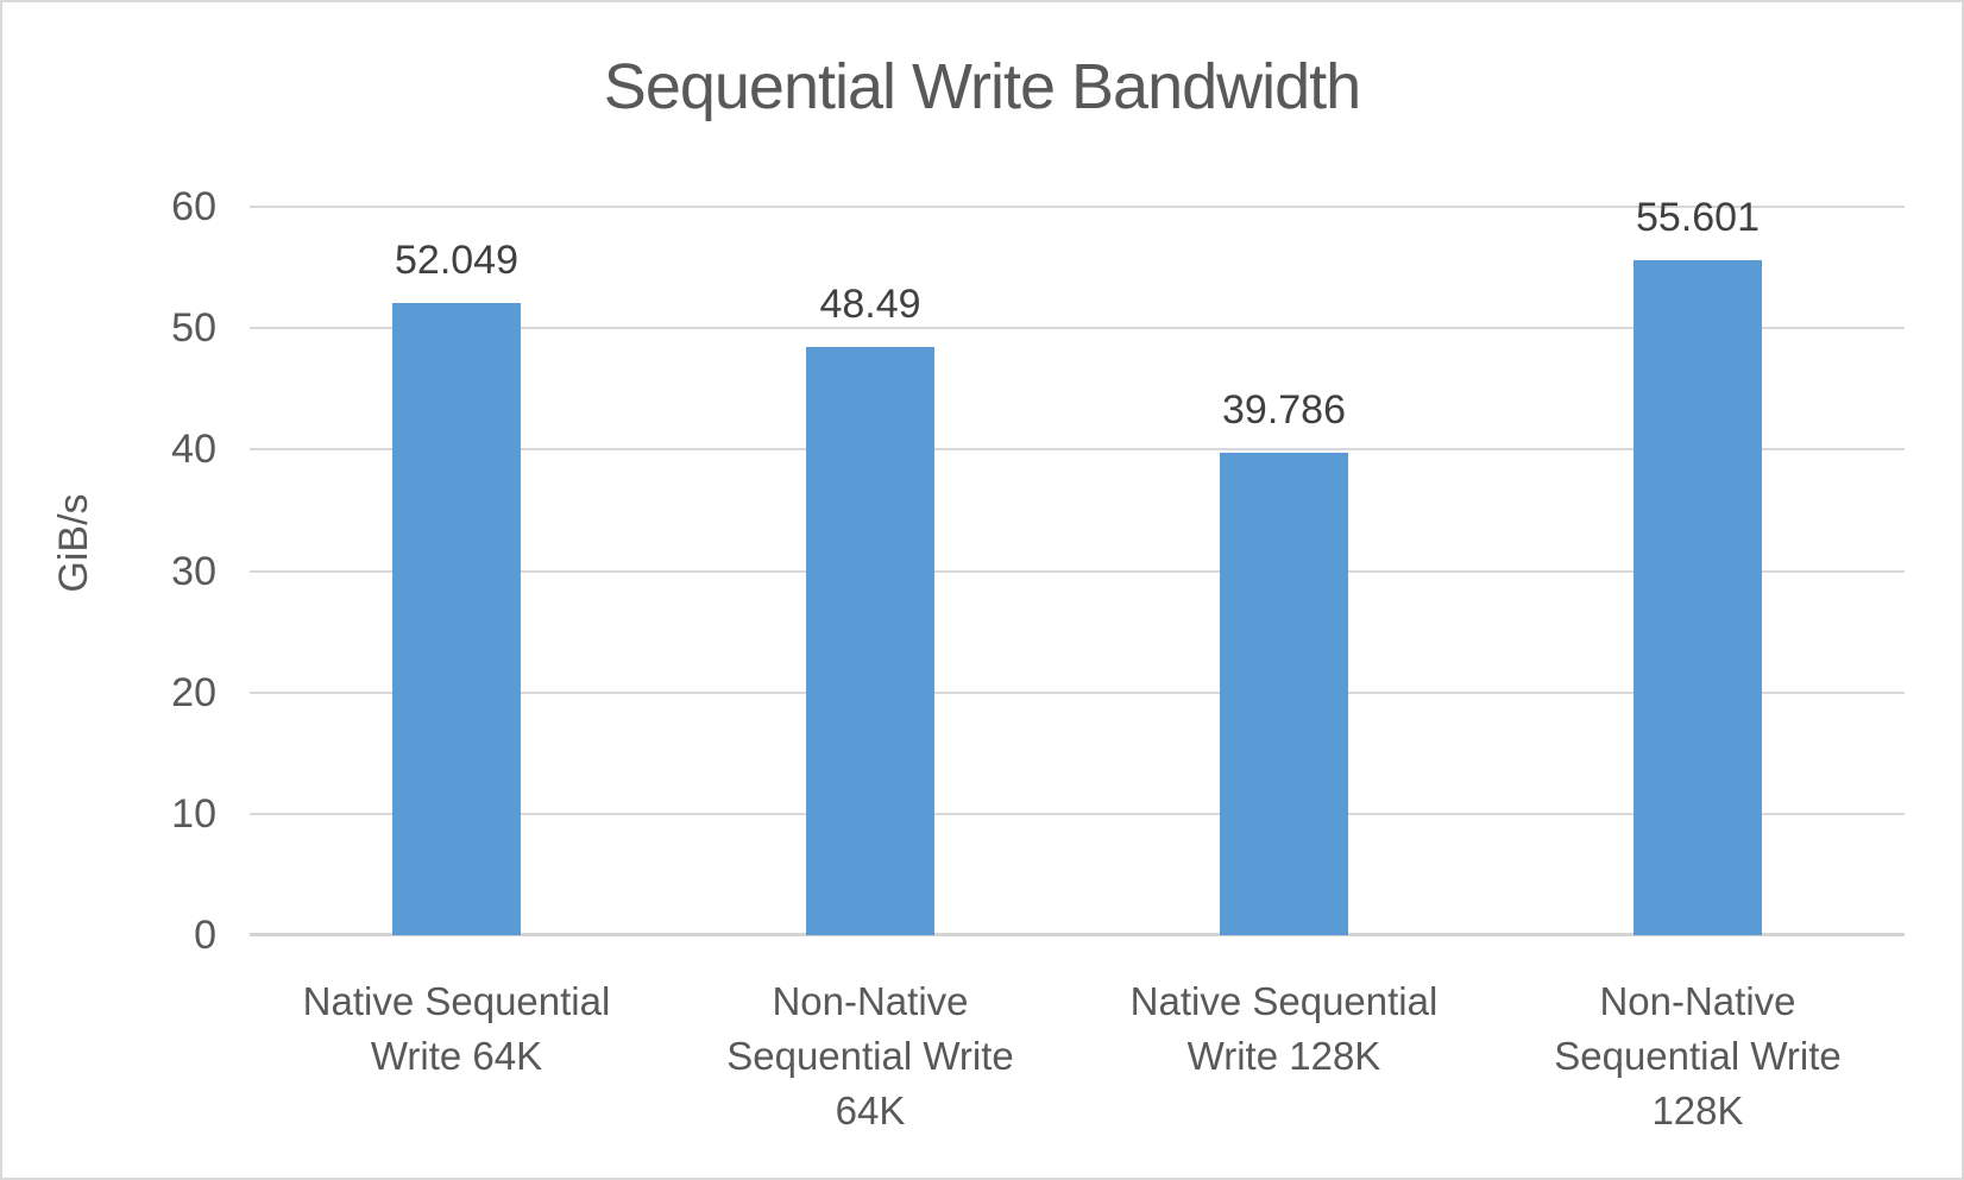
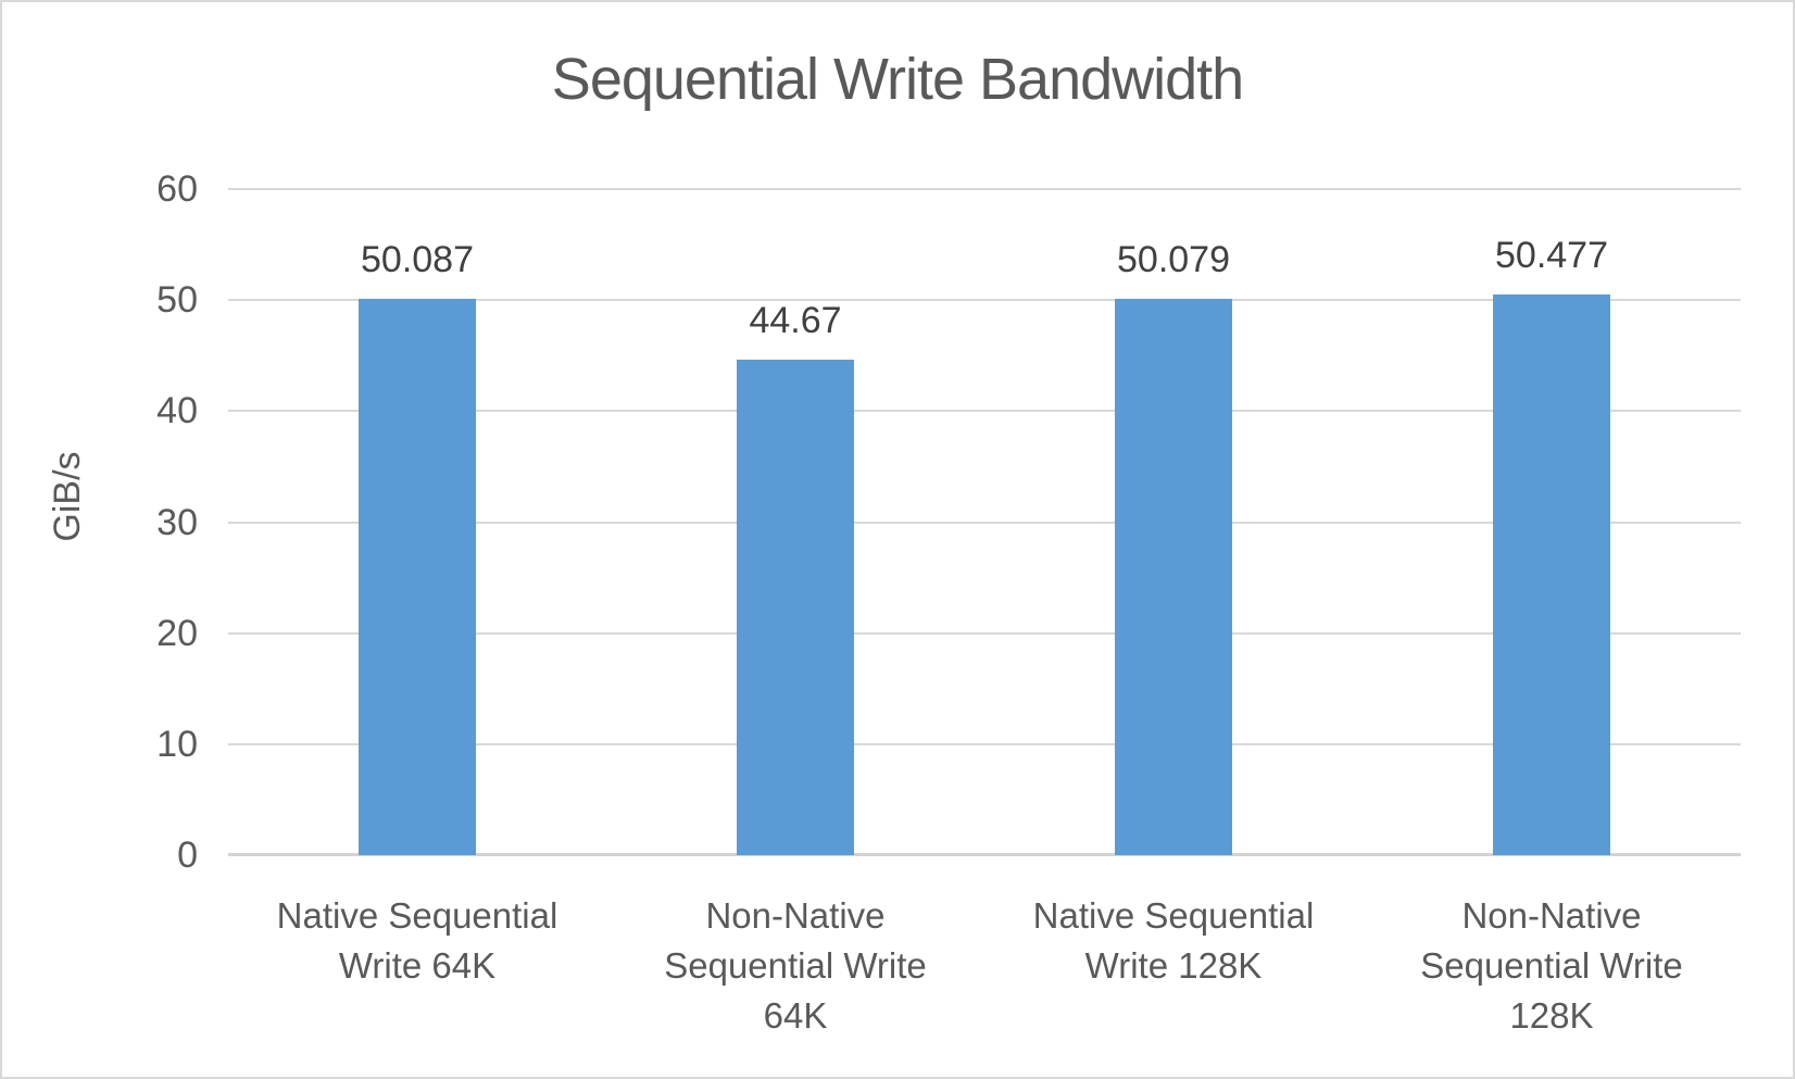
Native Sequential Write 64K: 52.049 -> 50.087
Non-Native Sequential Write 64K: 48.49 -> 44.67
Native Sequential Write 128K: 39.786 -> 50.079
Non-Native Sequential Write 128K: 55.601 -> 50.477
